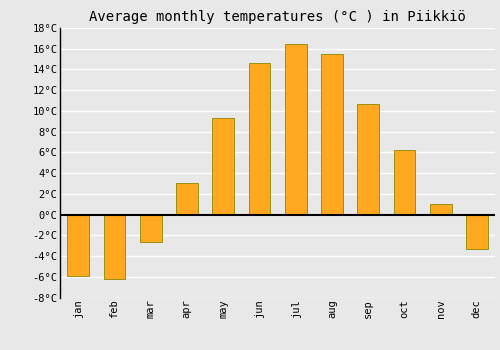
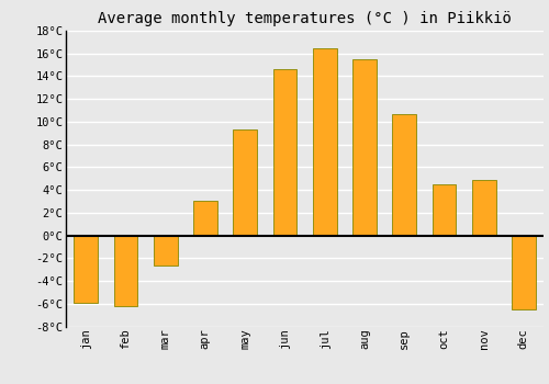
oct: 6.2°C -> 4.5°C
nov: 1.0°C -> 4.9°C
dec: -3.3°C -> -6.5°C
